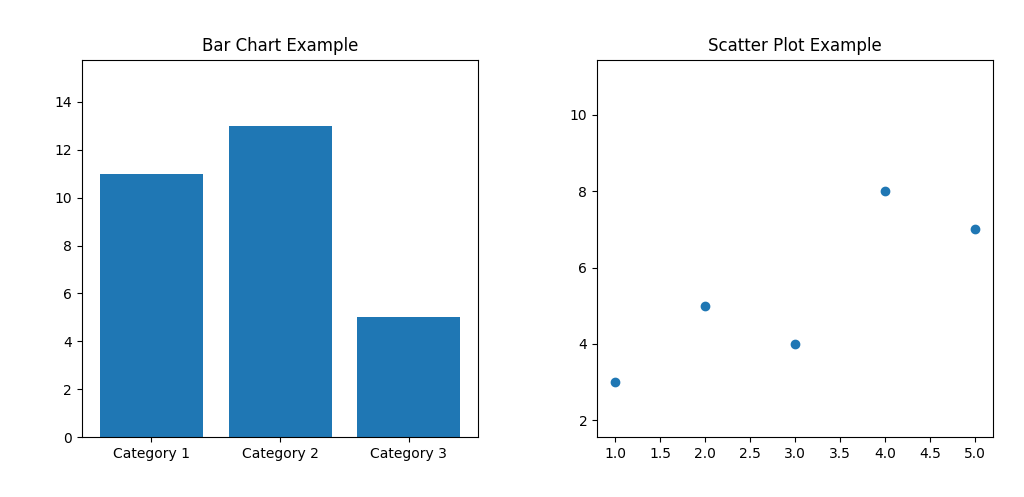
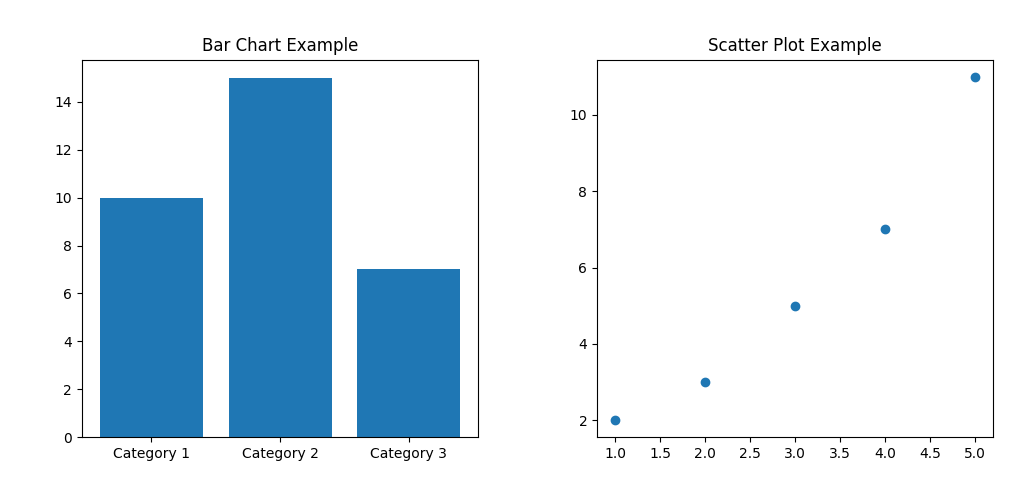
Bar Chart Example/Category 1: 11 -> 10
Bar Chart Example/Category 2: 13 -> 15
Bar Chart Example/Category 3: 5 -> 7
Scatter Plot Example/1.0: 3 -> 2
Scatter Plot Example/2.0: 5 -> 3
Scatter Plot Example/3.0: 4 -> 5
Scatter Plot Example/4.0: 8 -> 7
Scatter Plot Example/5.0: 7 -> 11
